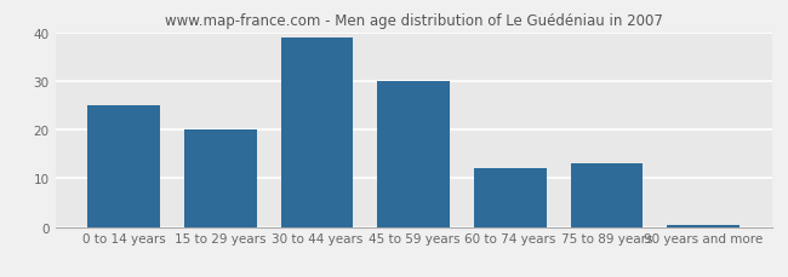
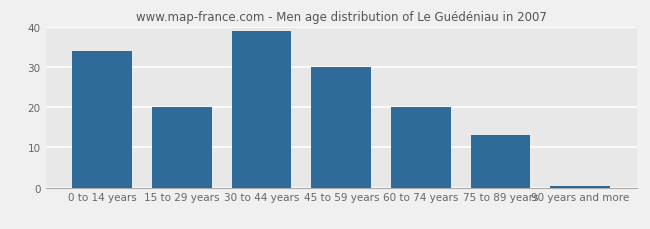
0 to 14 years: 25.0 -> 34.0
60 to 74 years: 12.0 -> 20.0
